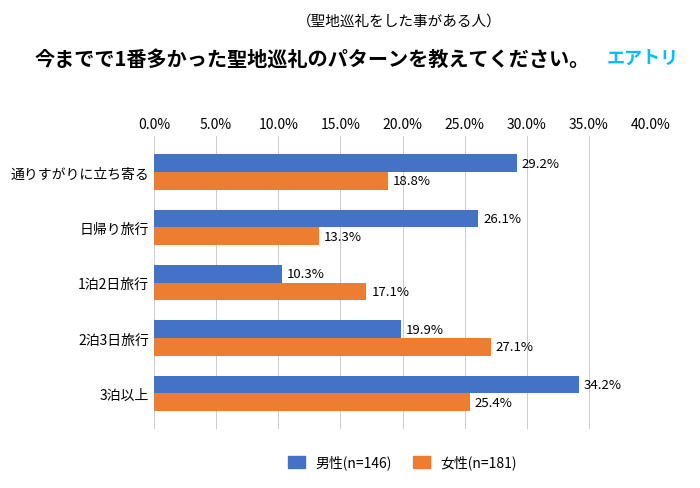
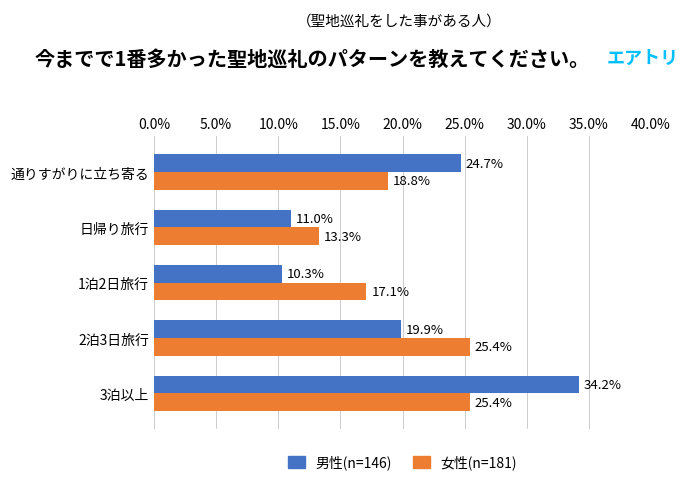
男性(n=146)/通りすがりに立ち寄る: 29.2% -> 24.7%
男性(n=146)/日帰り旅行: 26.1% -> 11.0%
女性(n=181)/2泊3日旅行: 27.1% -> 25.4%
